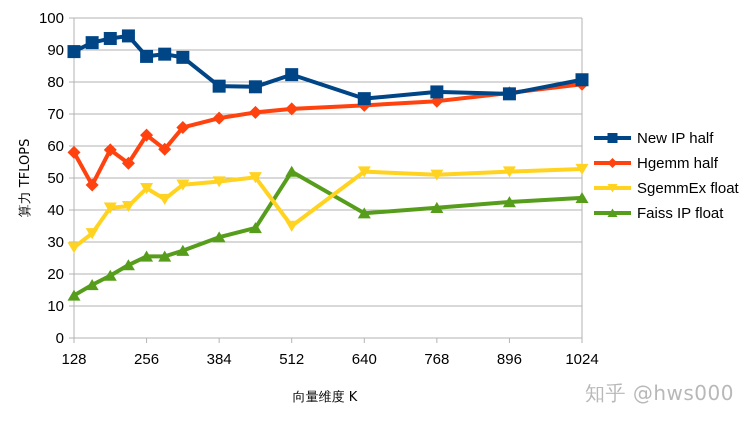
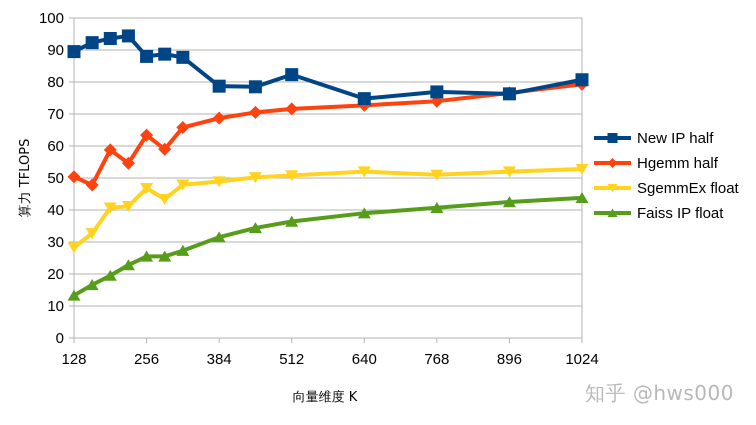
Hgemm half/128: 58 -> 50
SgemmEx float/512: 35 -> 51
Faiss IP float/512: 52 -> 36
